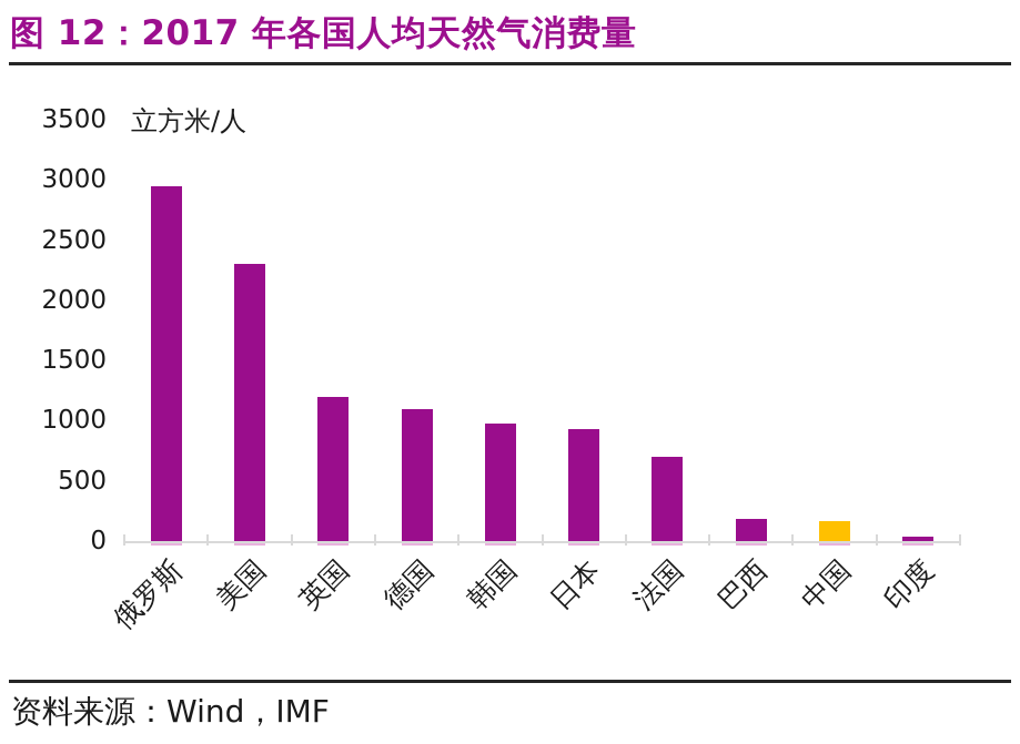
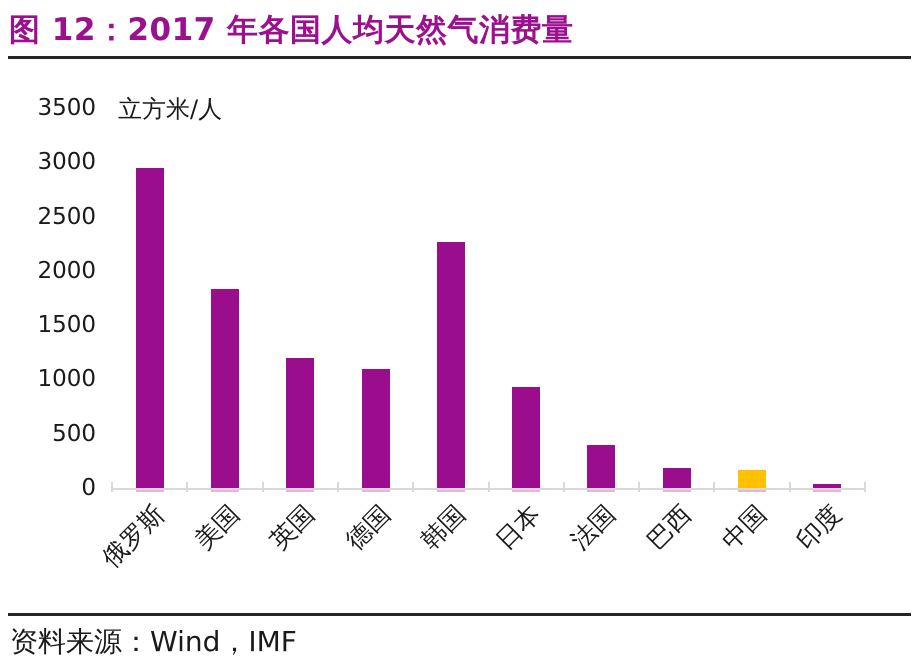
美国: 2300 -> 1830
韩国: 980 -> 2270
法国: 700 -> 400
